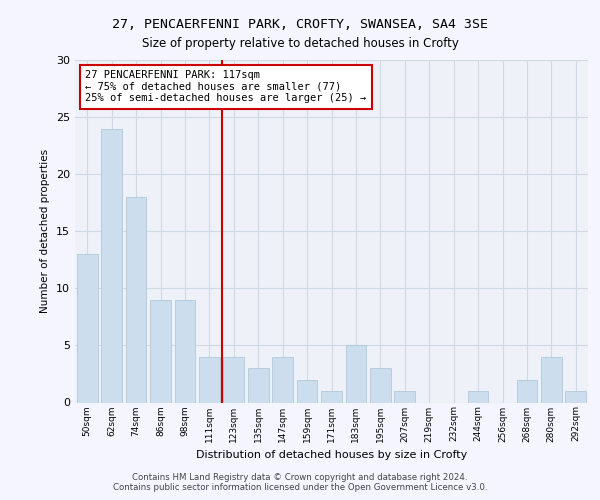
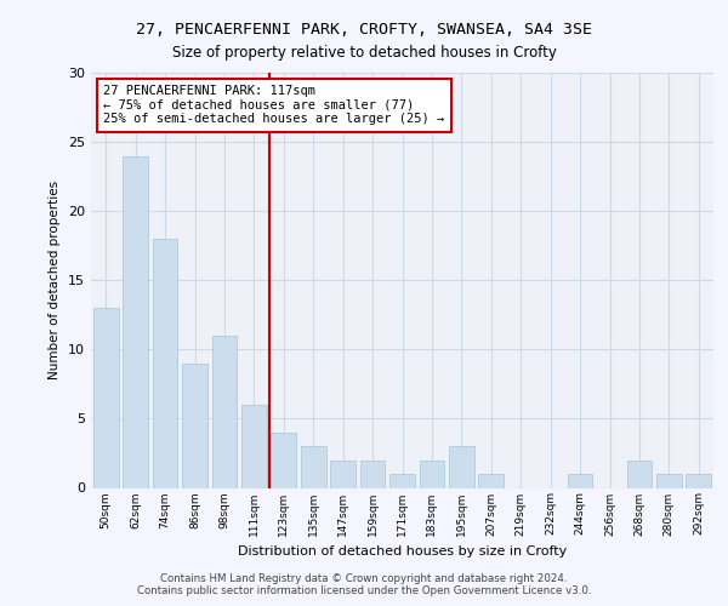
98sqm: 9 -> 11
111sqm: 4 -> 6
147sqm: 4 -> 2
183sqm: 5 -> 2
280sqm: 4 -> 1
